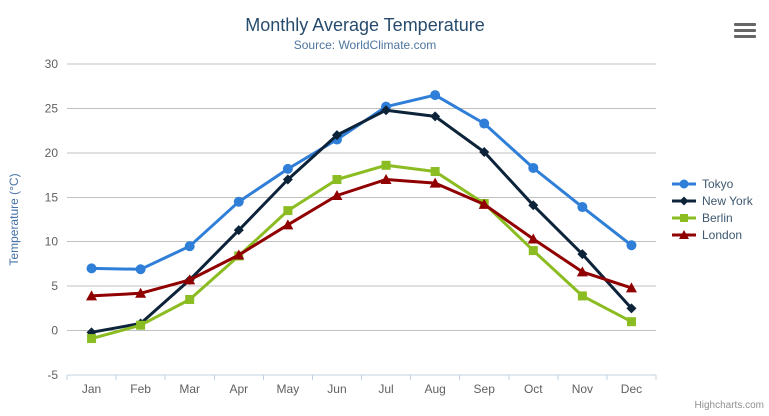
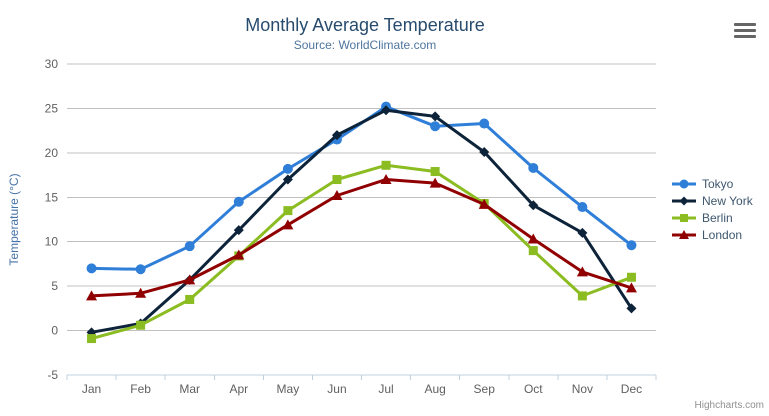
Tokyo/Aug: 26 -> 23
New York/Nov: 9 -> 11
Berlin/Dec: 1 -> 6
